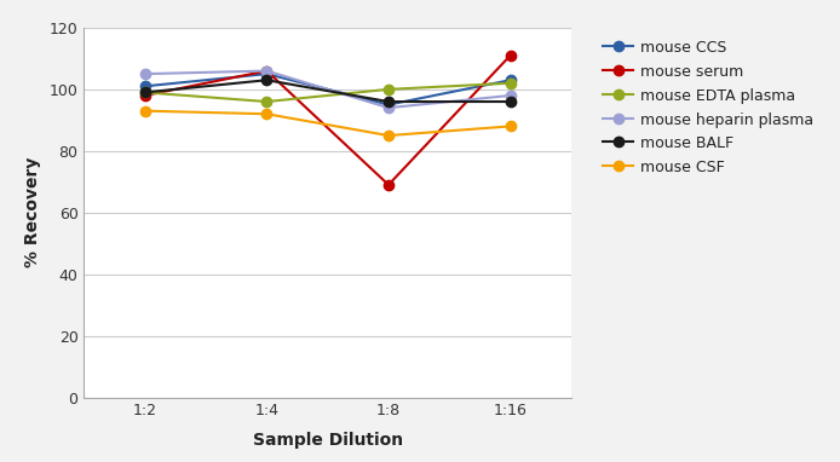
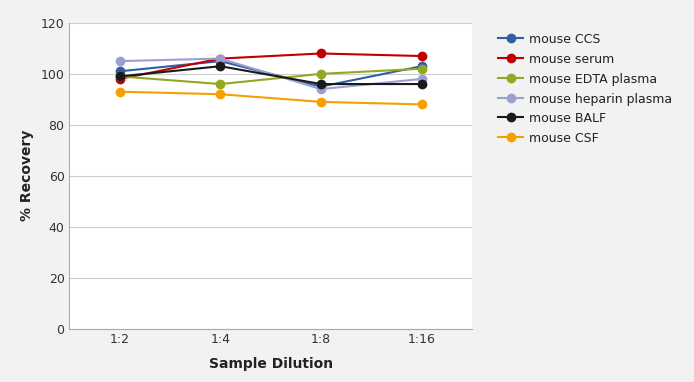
mouse serum/1:8: 69 -> 108
mouse CSF/1:8: 85 -> 89
mouse serum/1:16: 111 -> 107
